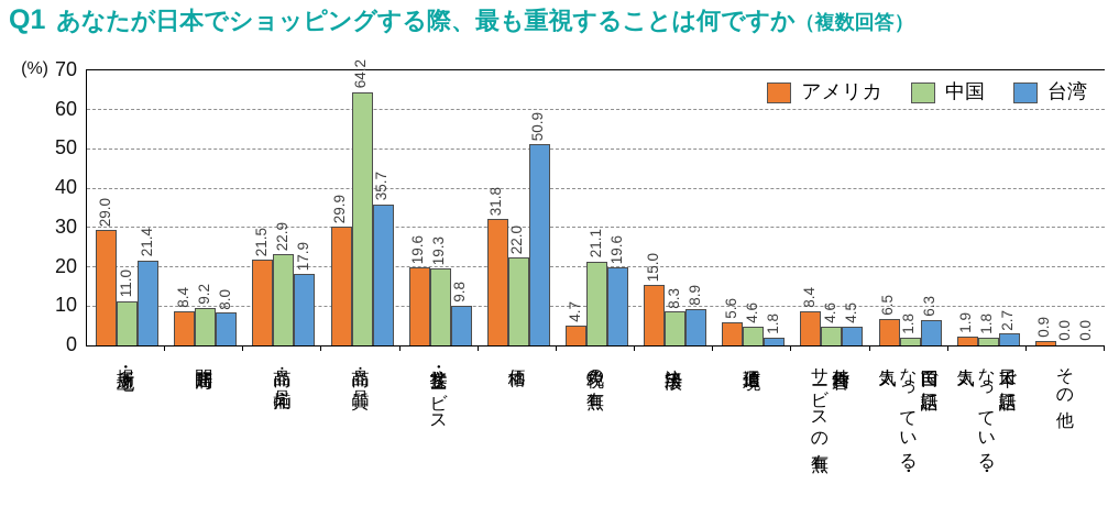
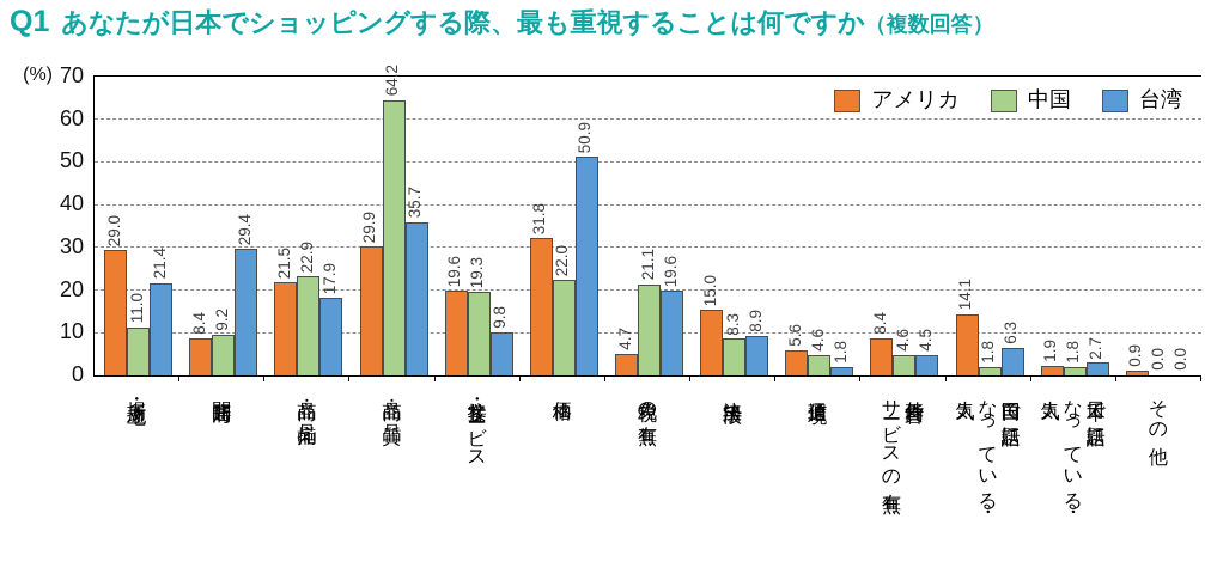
台湾/開店時間: 8.0 -> 29.4
アメリカ/自国で話題に なっている・ 人気: 6.5 -> 14.1
